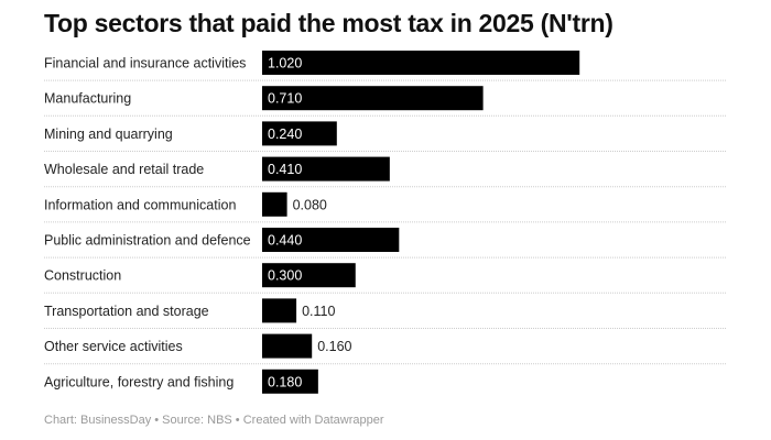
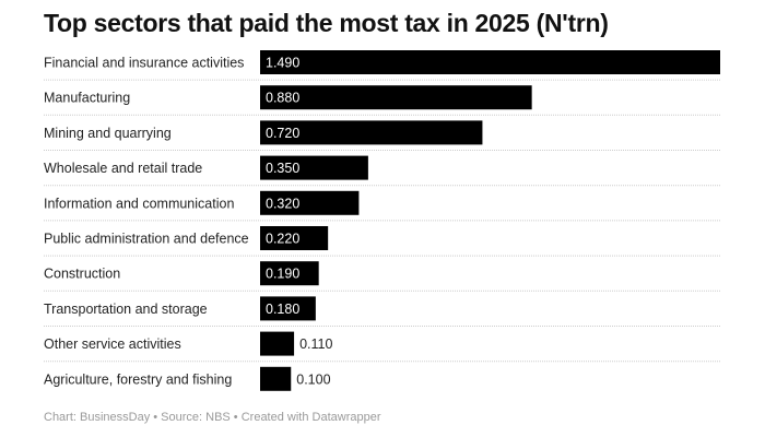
Financial and insurance activities: 1.020 -> 1.490
Manufacturing: 0.710 -> 0.880
Mining and quarrying: 0.240 -> 0.720
Wholesale and retail trade: 0.410 -> 0.350
Information and communication: 0.080 -> 0.320
Public administration and defence: 0.440 -> 0.220
Construction: 0.300 -> 0.190
Transportation and storage: 0.110 -> 0.180
Other service activities: 0.160 -> 0.110
Agriculture, forestry and fishing: 0.180 -> 0.100
